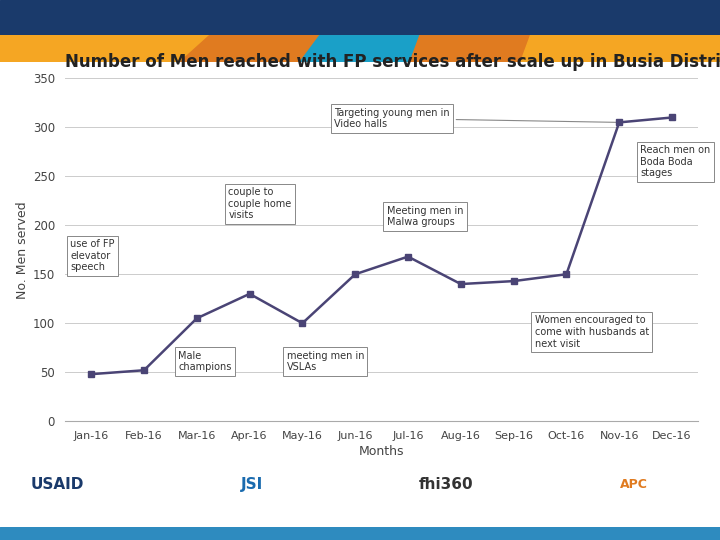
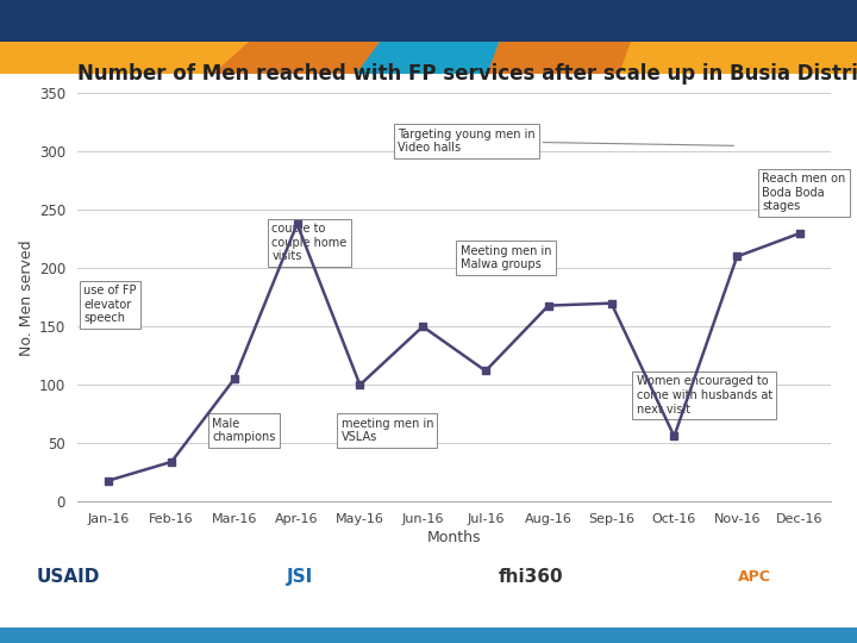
Jan-16: 48 -> 18
Feb-16: 52 -> 34
Apr-16: 130 -> 238
Jul-16: 168 -> 112
Aug-16: 140 -> 168
Sep-16: 143 -> 170
Oct-16: 150 -> 56
Nov-16: 305 -> 210
Dec-16: 310 -> 230
